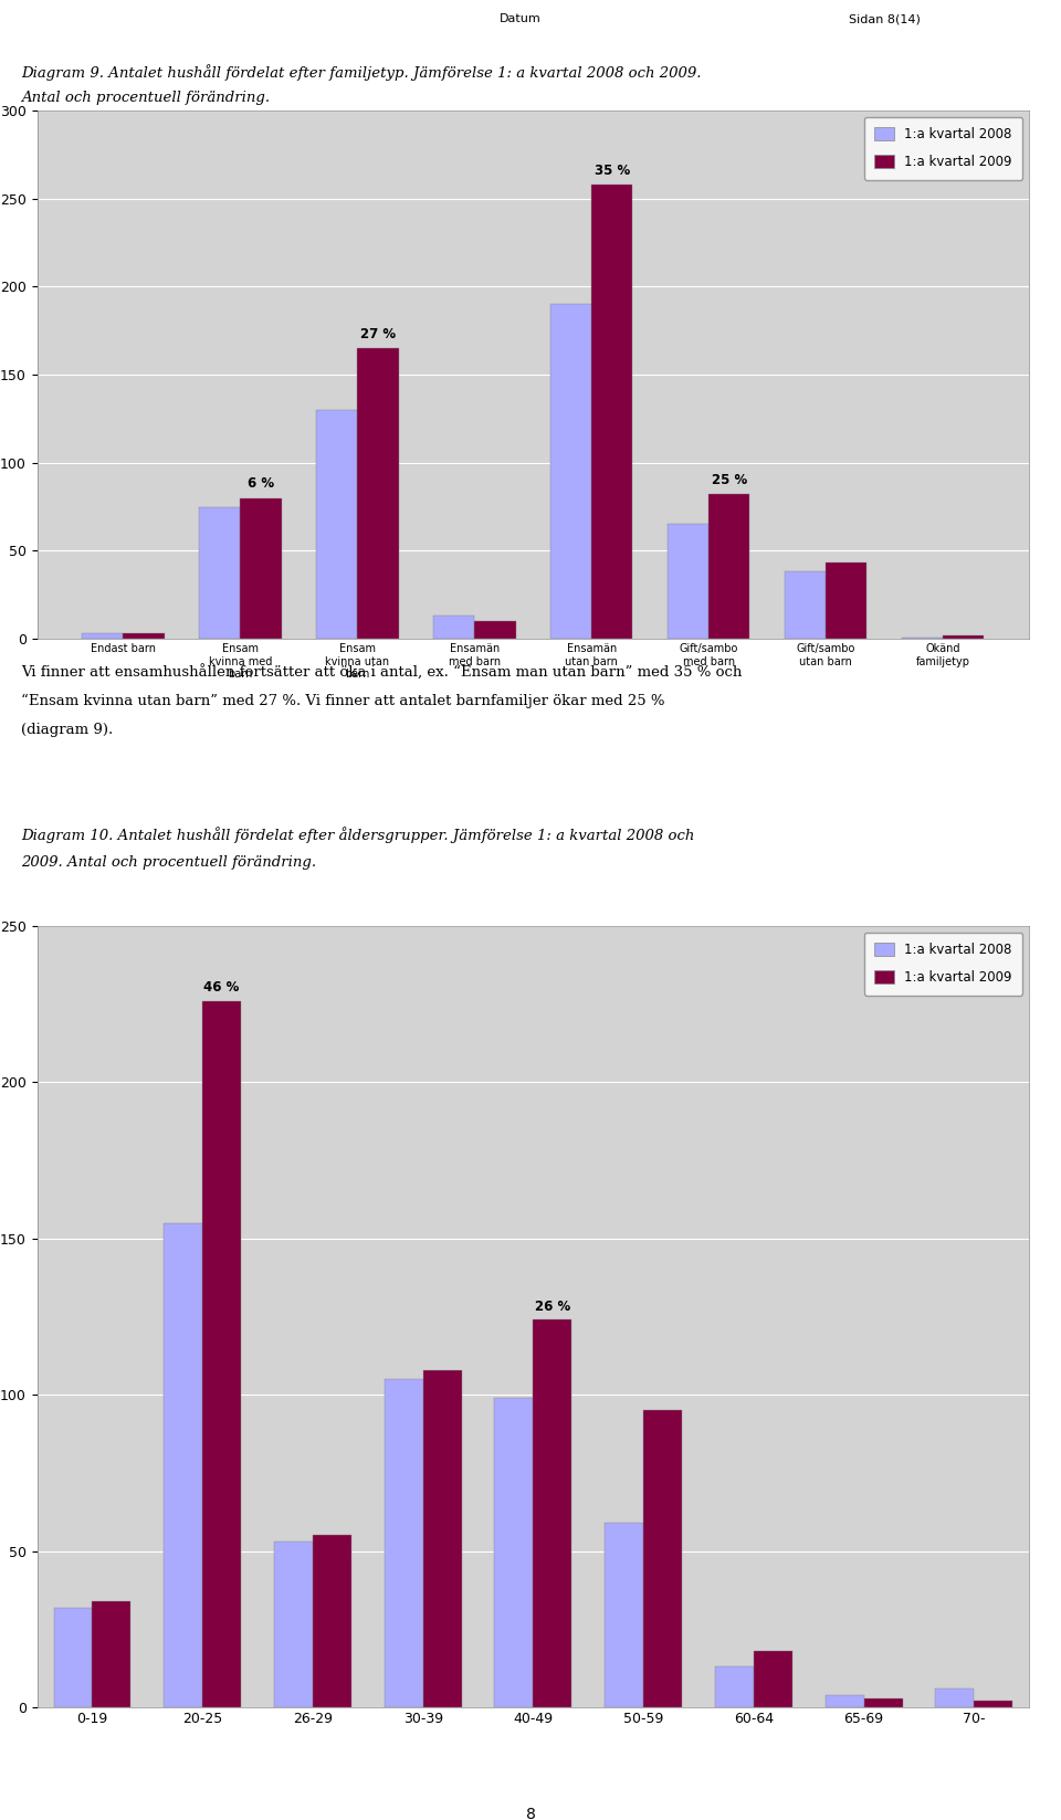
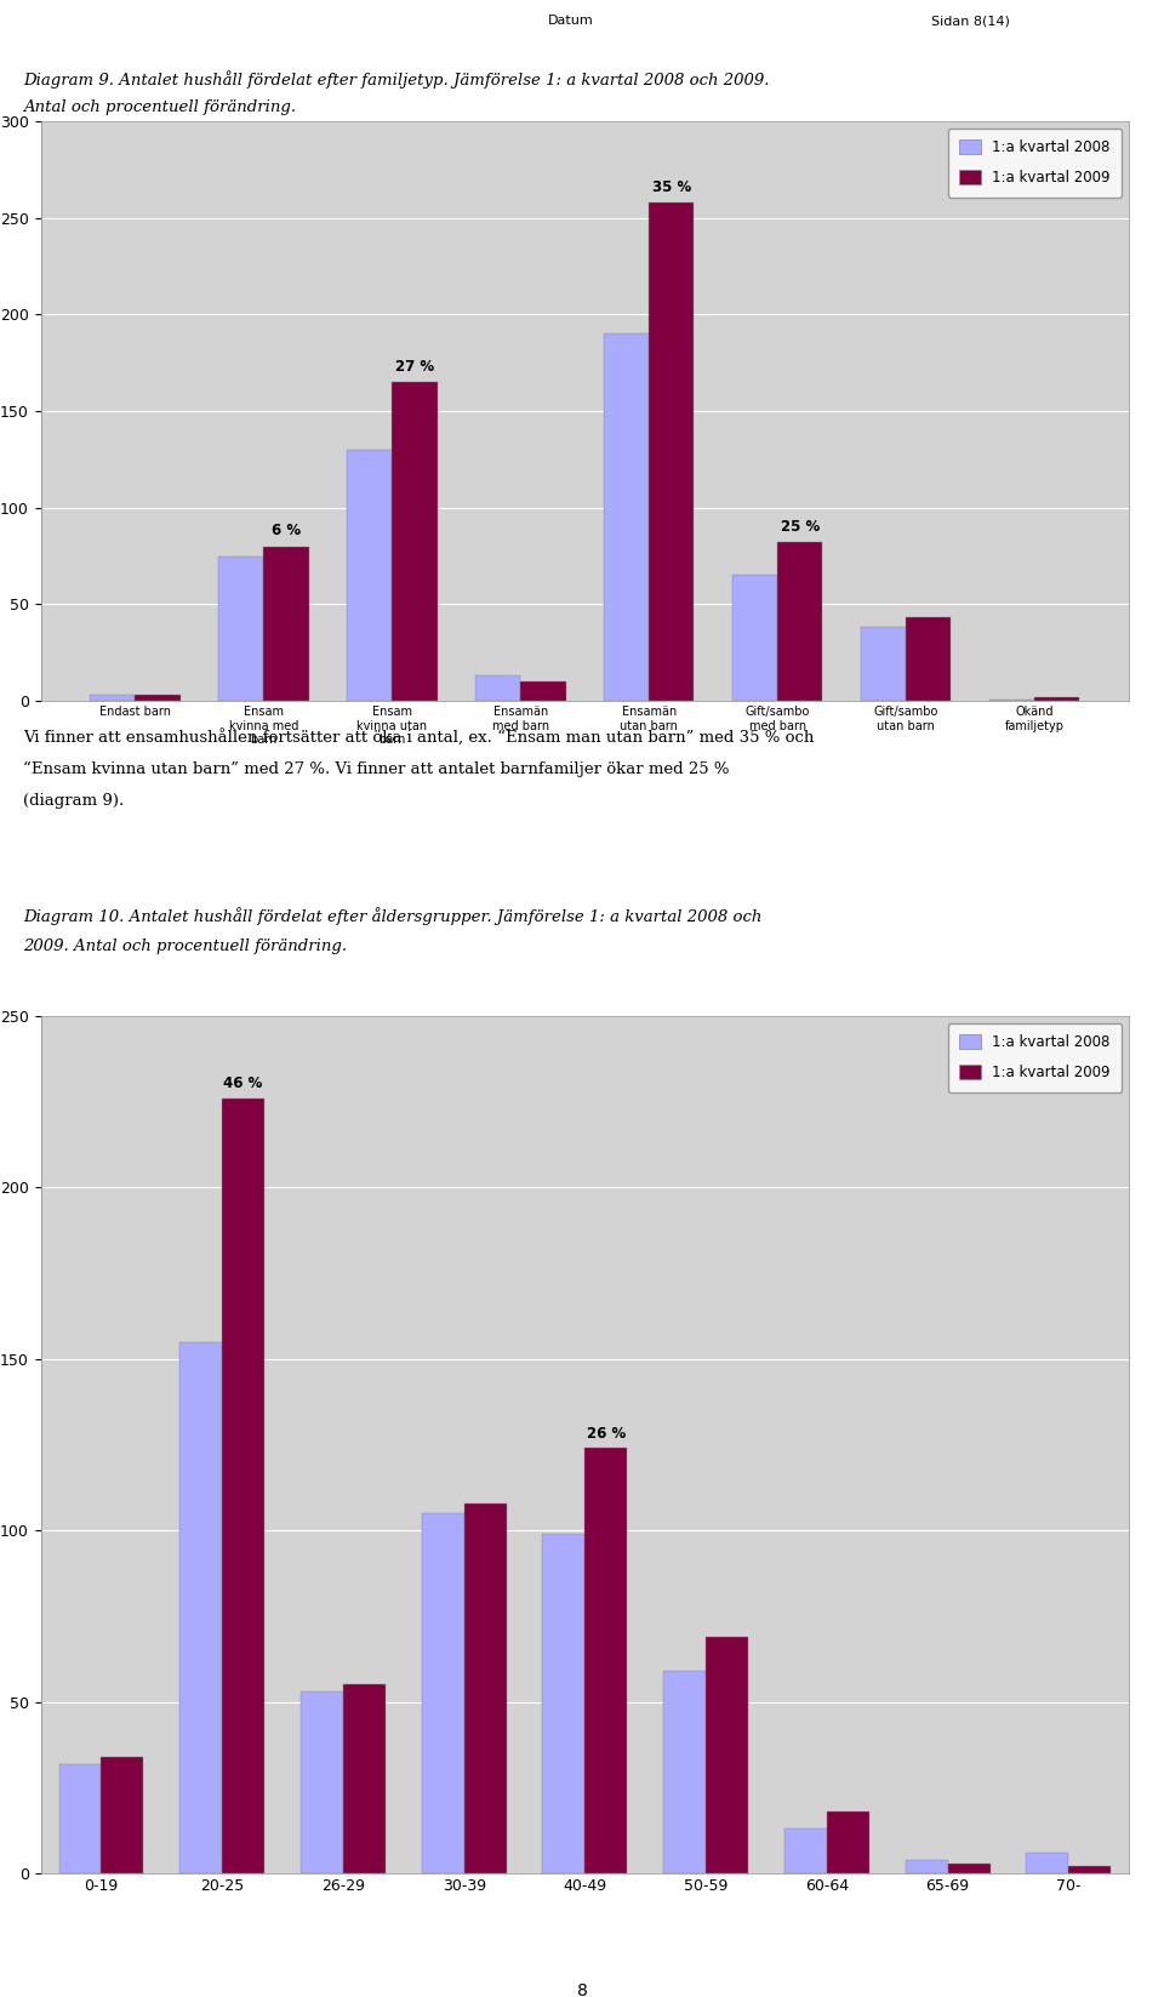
1:a kvartal 2009/50-59: 95 -> 69
